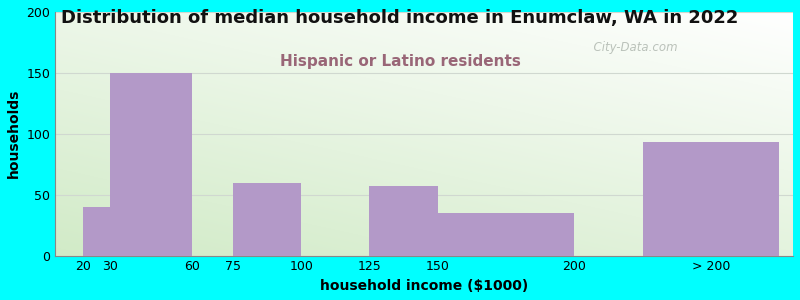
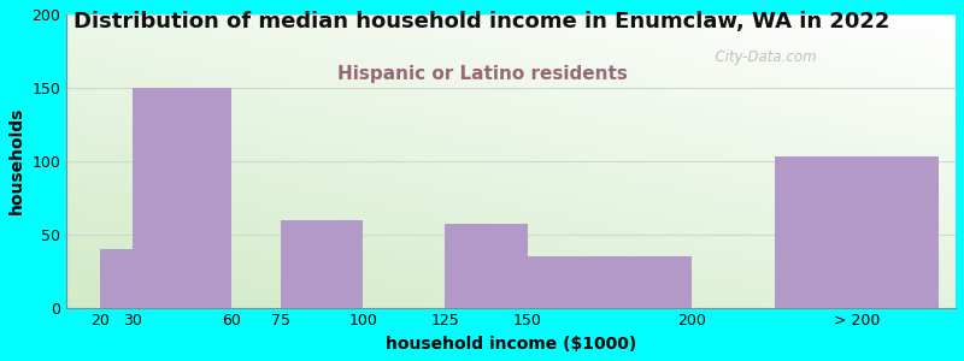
> 200: 93 -> 103
